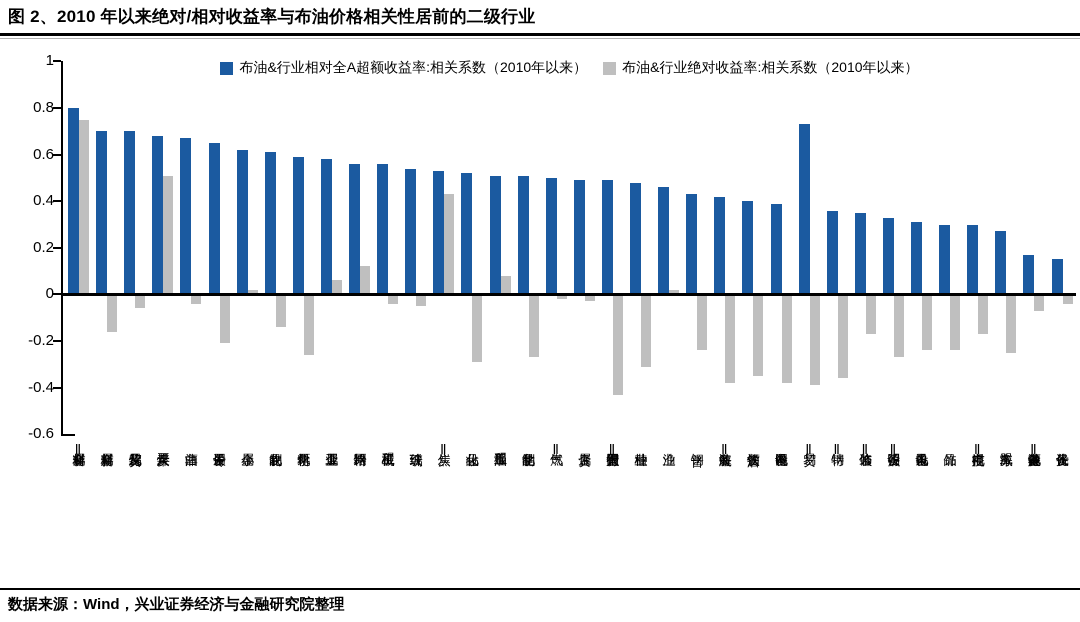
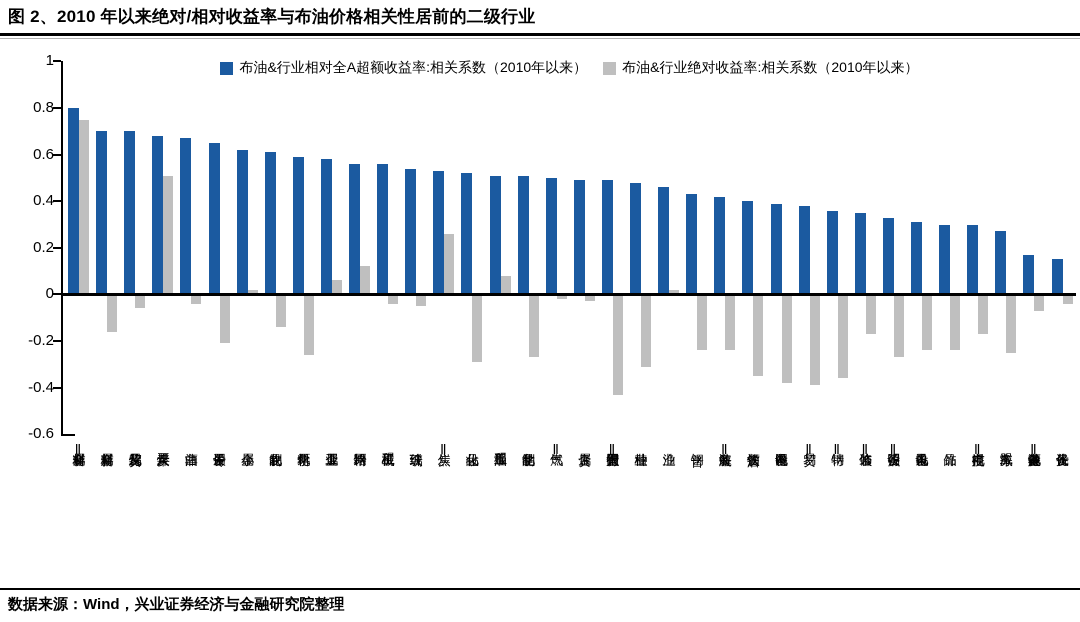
布油&行业绝对收益率:相关系数（2010年以来）/焦炭Ⅱ: 0.43 -> 0.26
布油&行业绝对收益率:相关系数（2010年以来）/航海装备Ⅱ: -0.38 -> -0.24
布油&行业相对全A超额收益率:相关系数（2010年以来）/贸易Ⅱ: 0.73 -> 0.38
